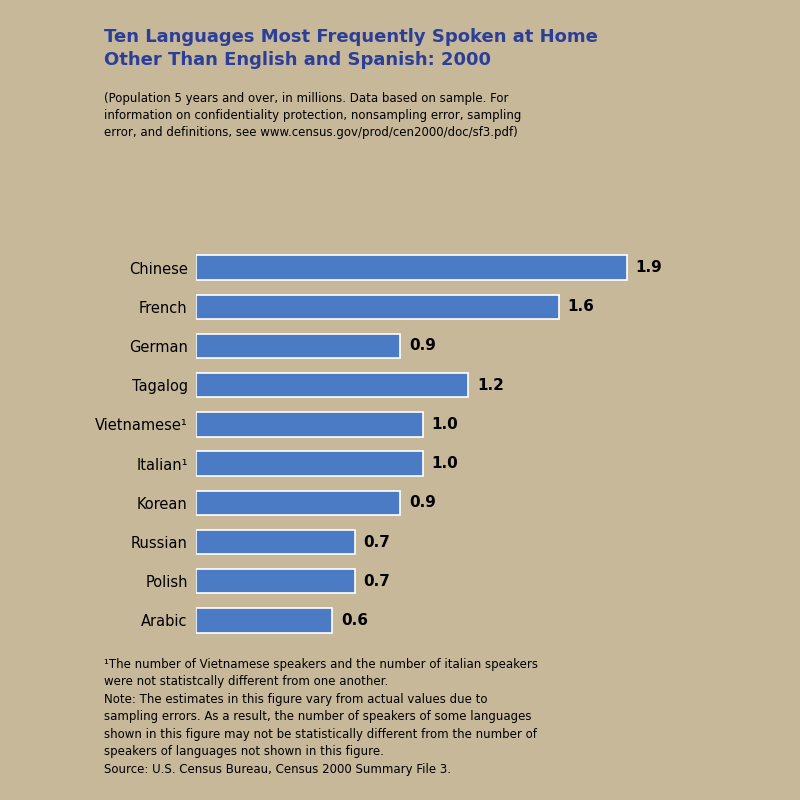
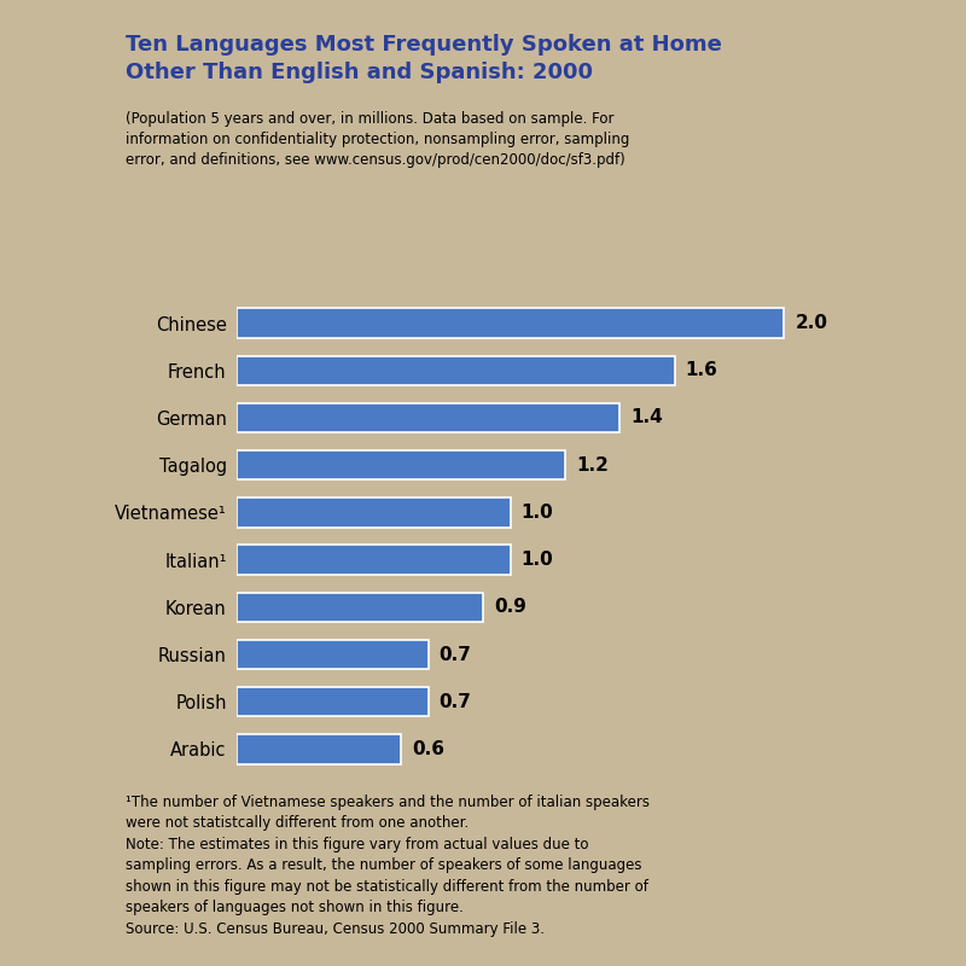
Chinese: 1.9 -> 2.0
German: 0.9 -> 1.4
